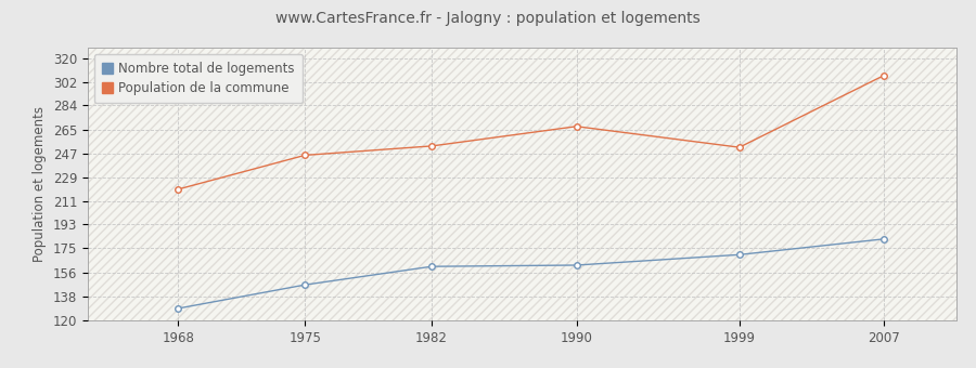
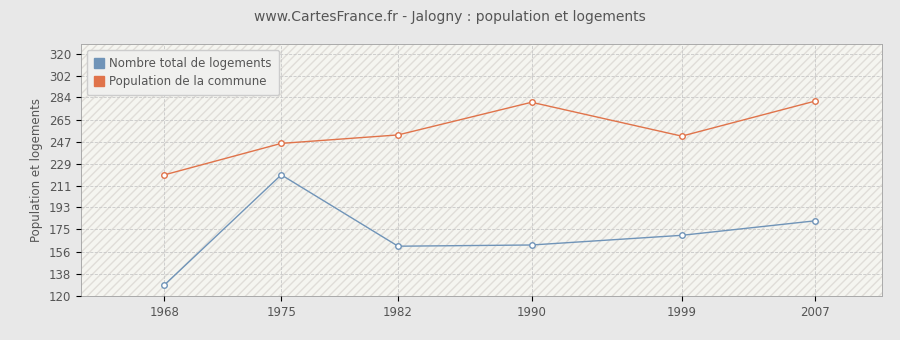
Nombre total de logements/1975: 147 -> 220
Population de la commune/1990: 268 -> 280
Population de la commune/2007: 307 -> 281
